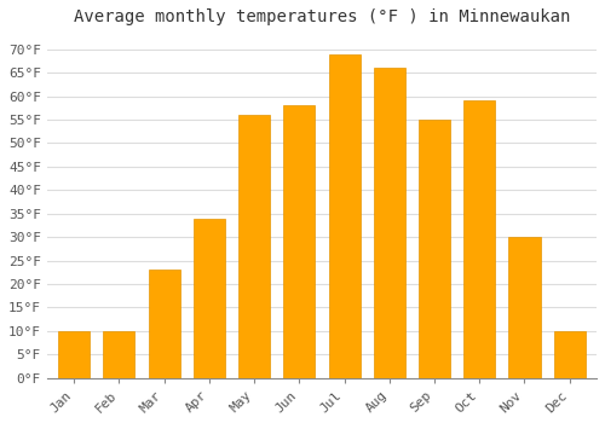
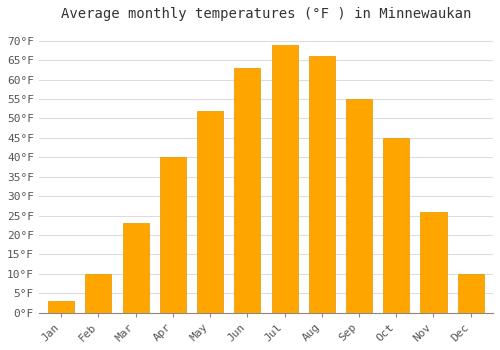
Jan: 10°F -> 3°F
Apr: 34°F -> 40°F
May: 56°F -> 52°F
Jun: 58°F -> 63°F
Oct: 59°F -> 45°F
Nov: 30°F -> 26°F
